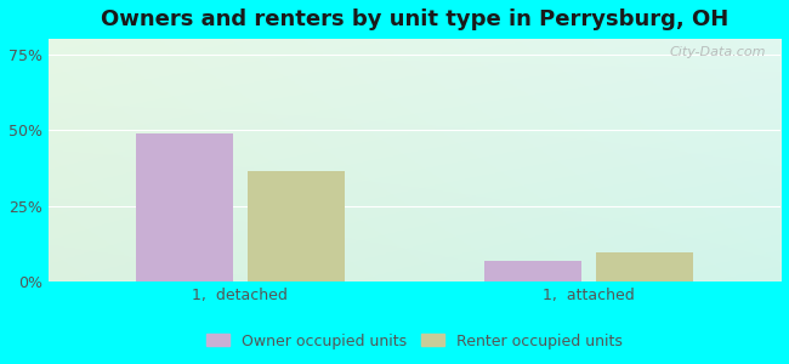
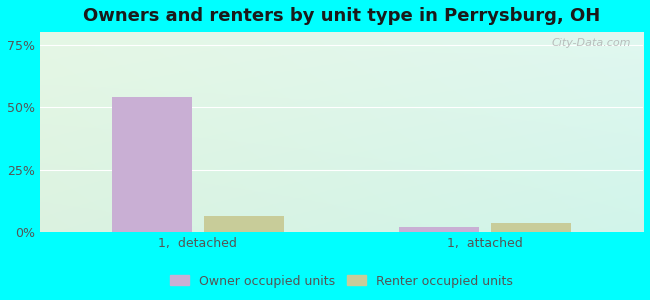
Owner occupied units/1, detached: 49% -> 54%
Renter occupied units/1, detached: 36.5% -> 6.5%
Owner occupied units/1, attached: 7% -> 2%
Renter occupied units/1, attached: 9.5% -> 3.5%
